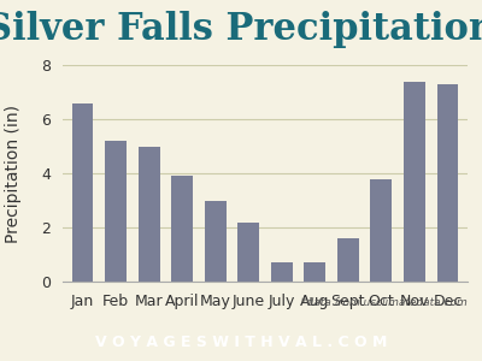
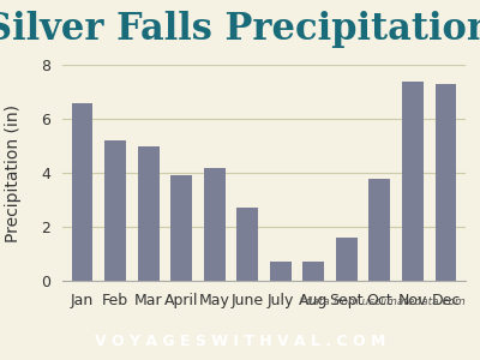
May: 3.0 -> 4.2
June: 2.2 -> 2.7
